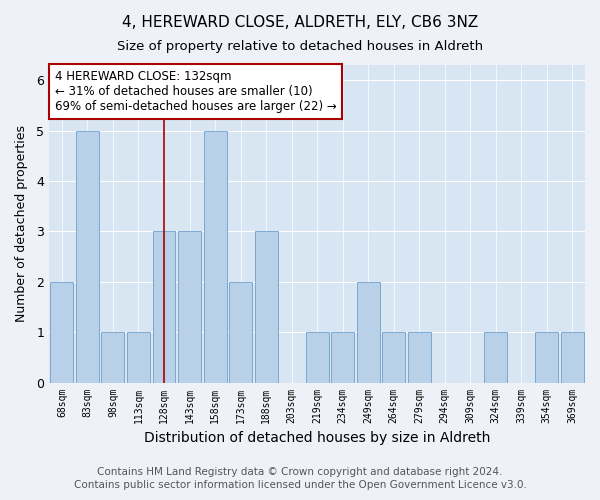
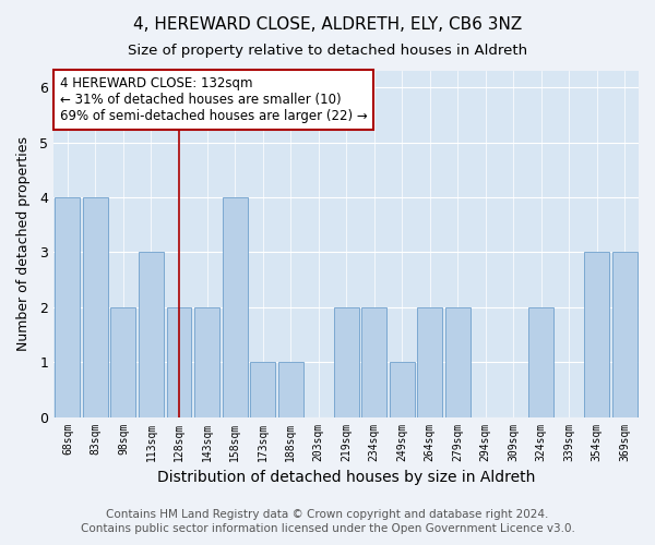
68sqm: 2 -> 4
83sqm: 5 -> 4
98sqm: 1 -> 2
113sqm: 1 -> 3
128sqm: 3 -> 2
143sqm: 3 -> 2
158sqm: 5 -> 4
173sqm: 2 -> 1
188sqm: 3 -> 1
219sqm: 1 -> 2
234sqm: 1 -> 2
249sqm: 2 -> 1
264sqm: 1 -> 2
279sqm: 1 -> 2
324sqm: 1 -> 2
354sqm: 1 -> 3
369sqm: 1 -> 3
